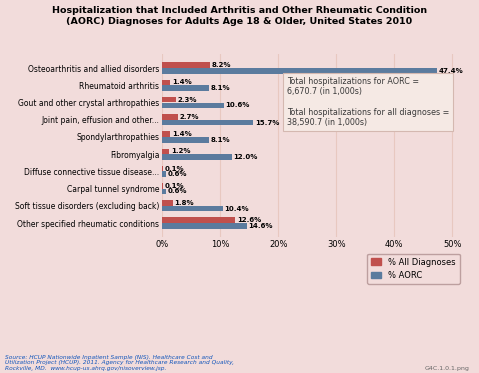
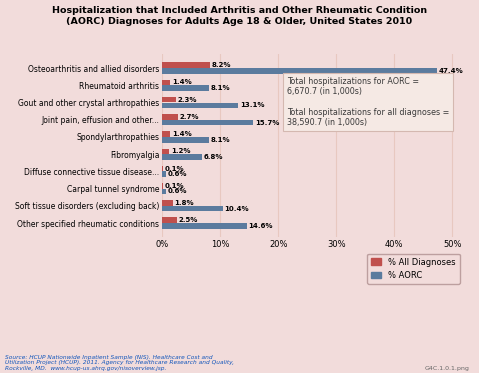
% AORC/Gout and other crystal arthropathies: 10.6% -> 13.1%
% AORC/Fibromyalgia: 12.0% -> 6.8%
% All Diagnoses/Other specified rheumatic conditions: 12.6% -> 2.5%
